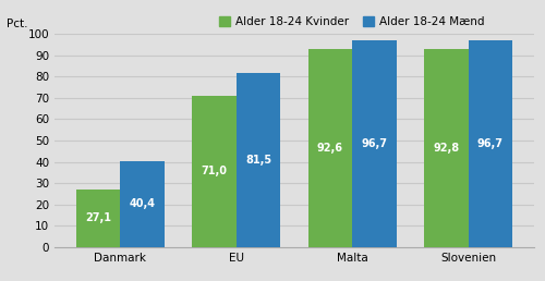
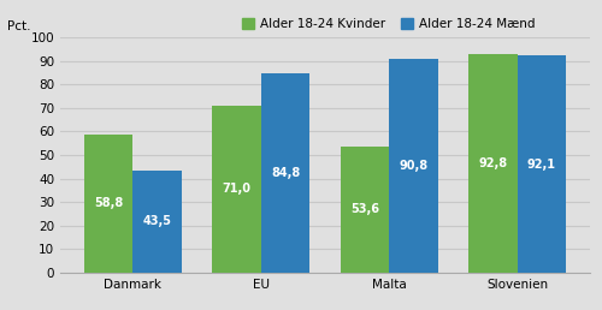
Alder 18-24 Kvinder/Danmark: 27,1 -> 58,8
Alder 18-24 Mænd/Danmark: 40,4 -> 43,5
Alder 18-24 Mænd/EU: 81,5 -> 84,8
Alder 18-24 Kvinder/Malta: 92,6 -> 53,6
Alder 18-24 Mænd/Malta: 96,7 -> 90,8
Alder 18-24 Mænd/Slovenien: 96,7 -> 92,1
